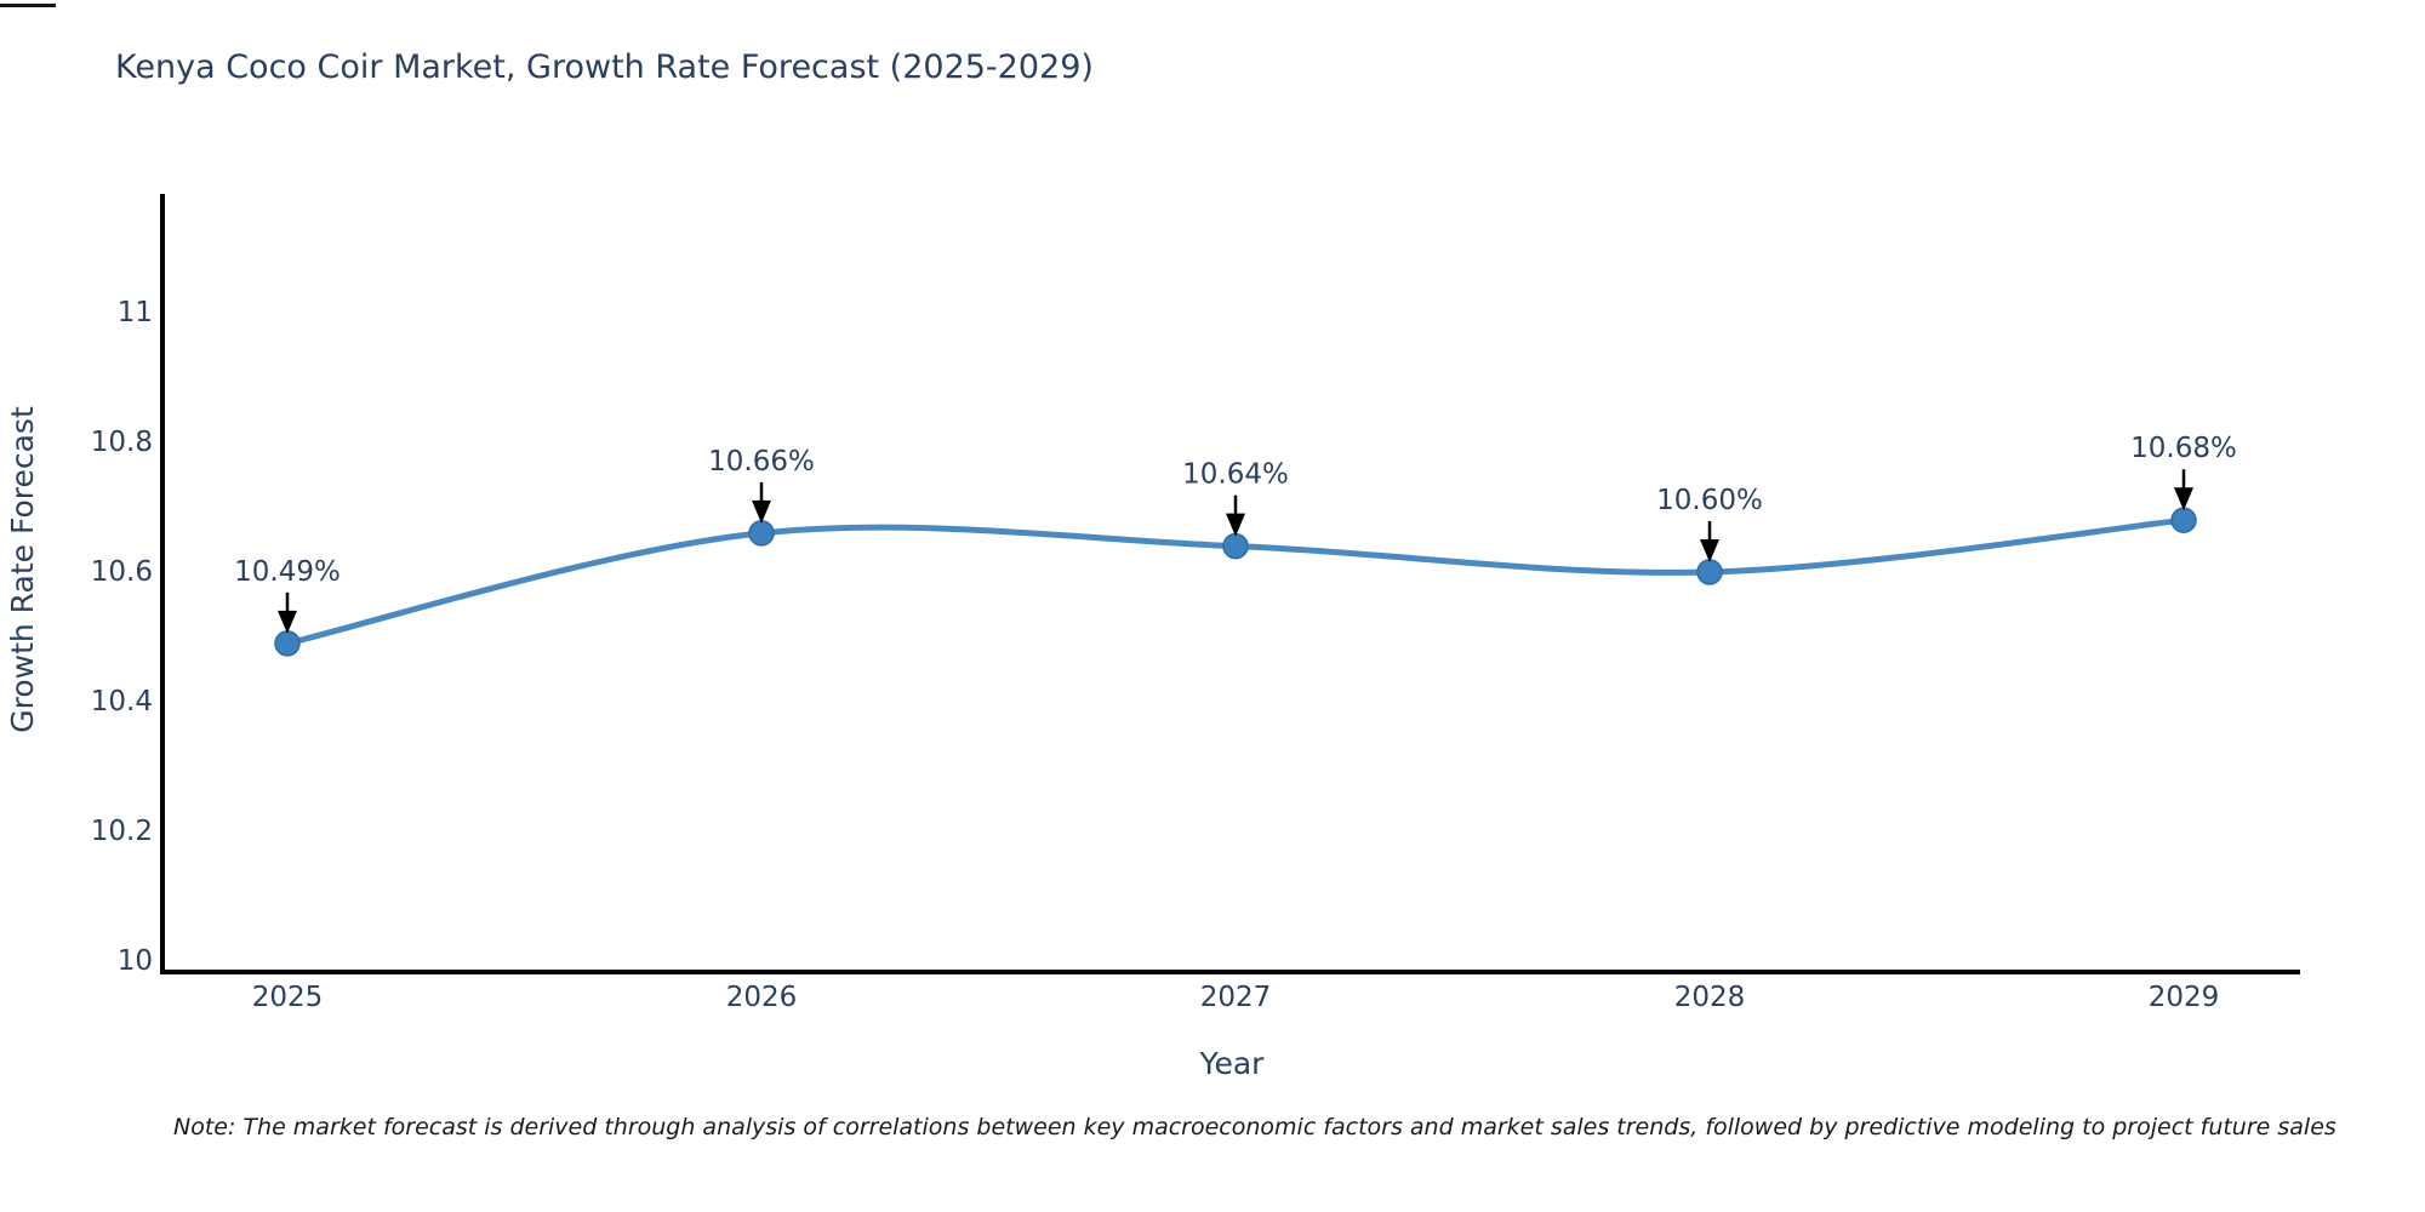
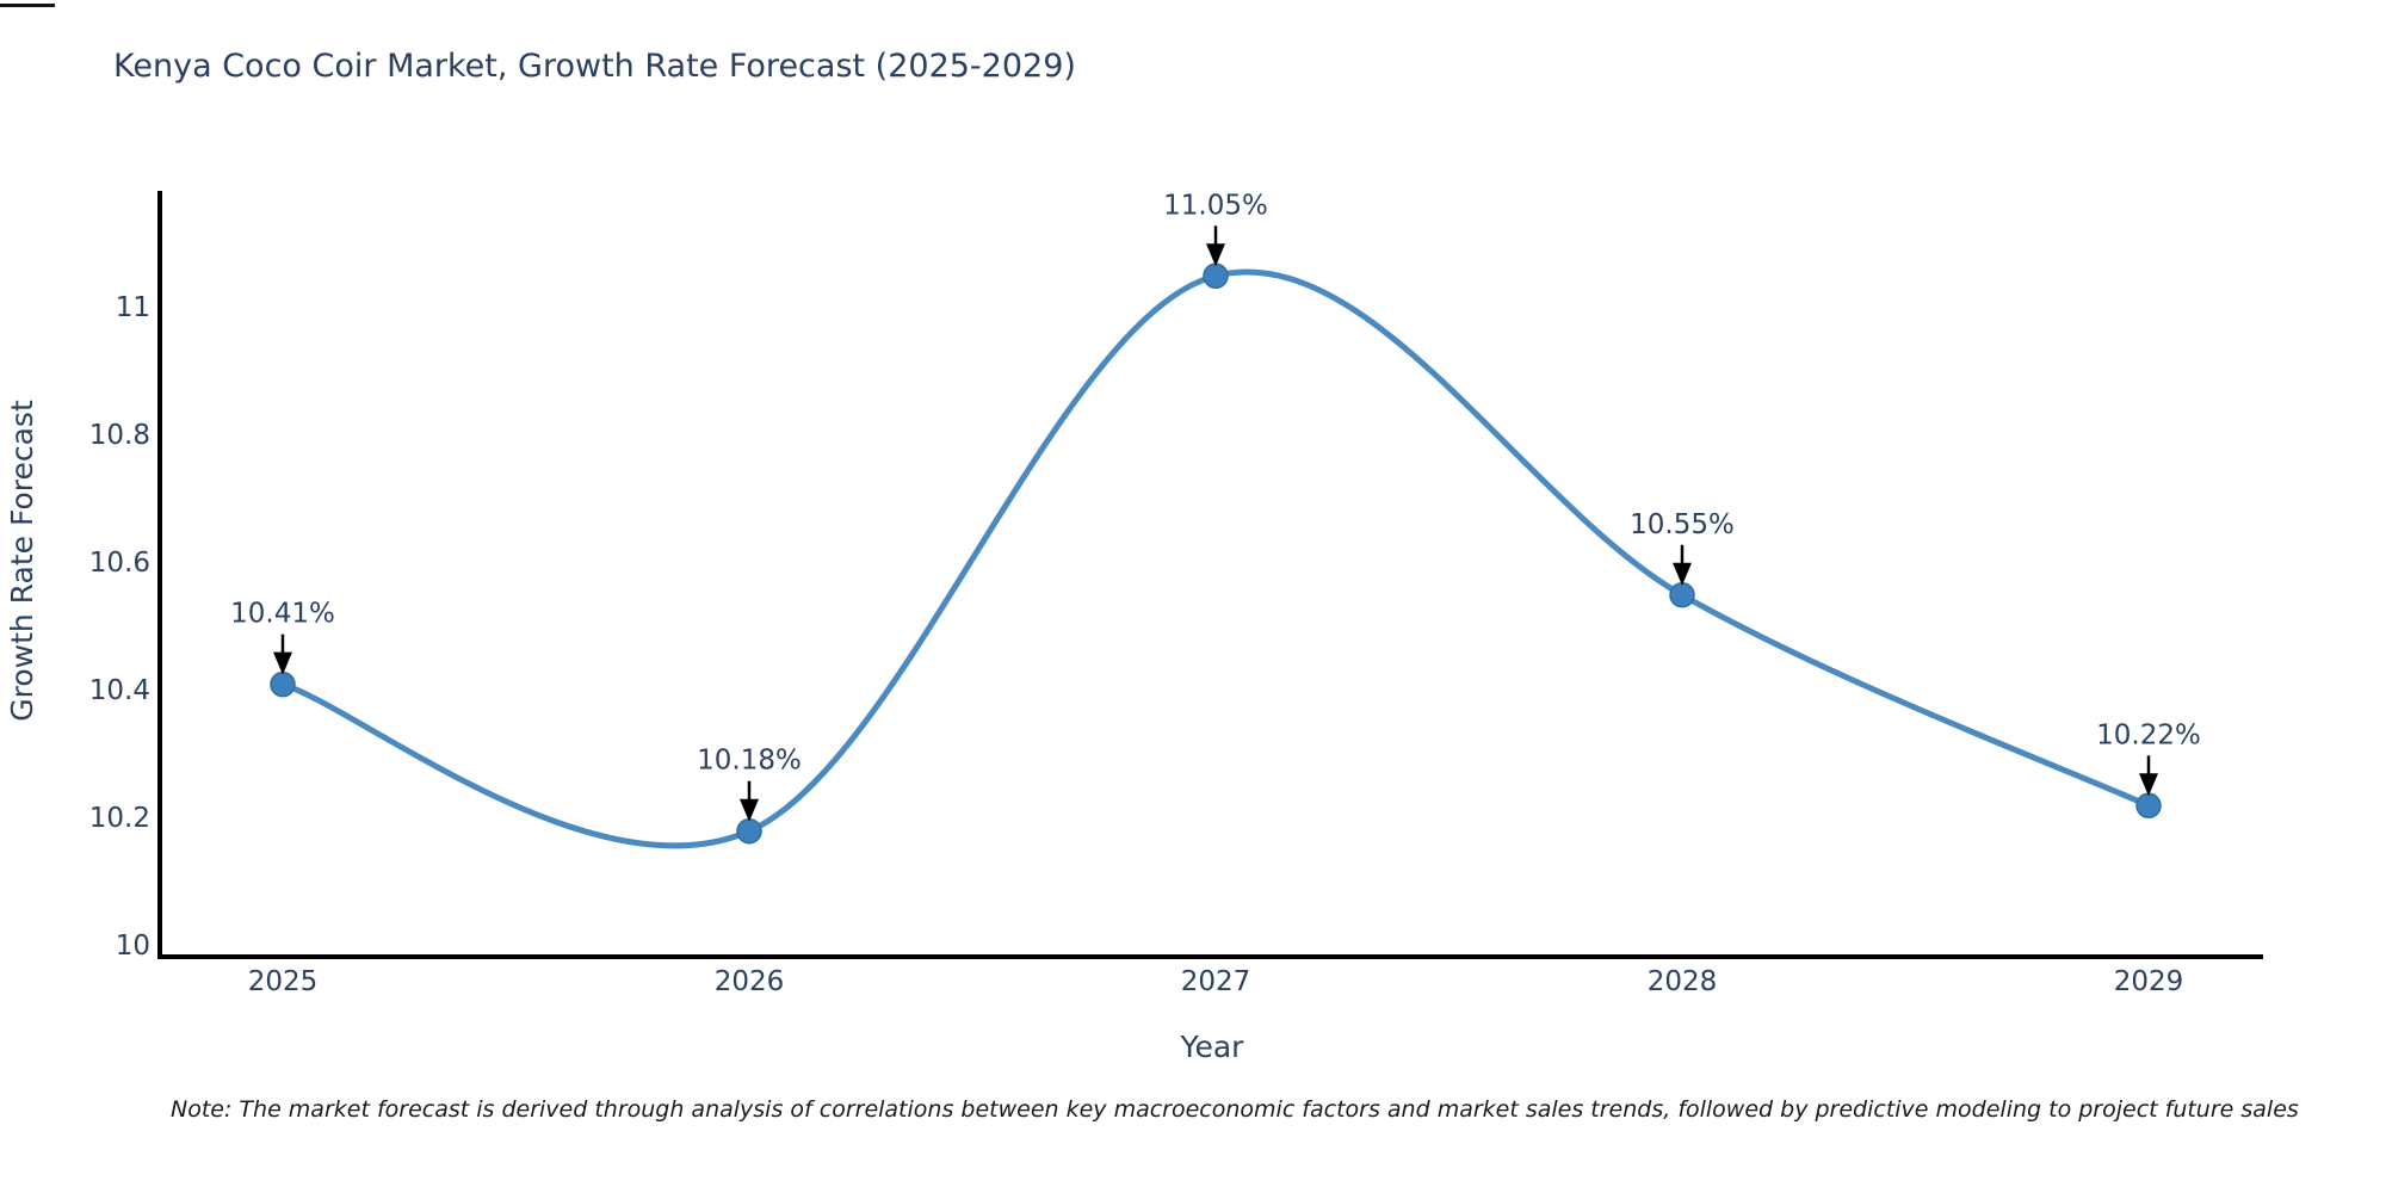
2025: 10.49% -> 10.41%
2026: 10.66% -> 10.18%
2027: 10.64% -> 11.05%
2028: 10.60% -> 10.55%
2029: 10.68% -> 10.22%
